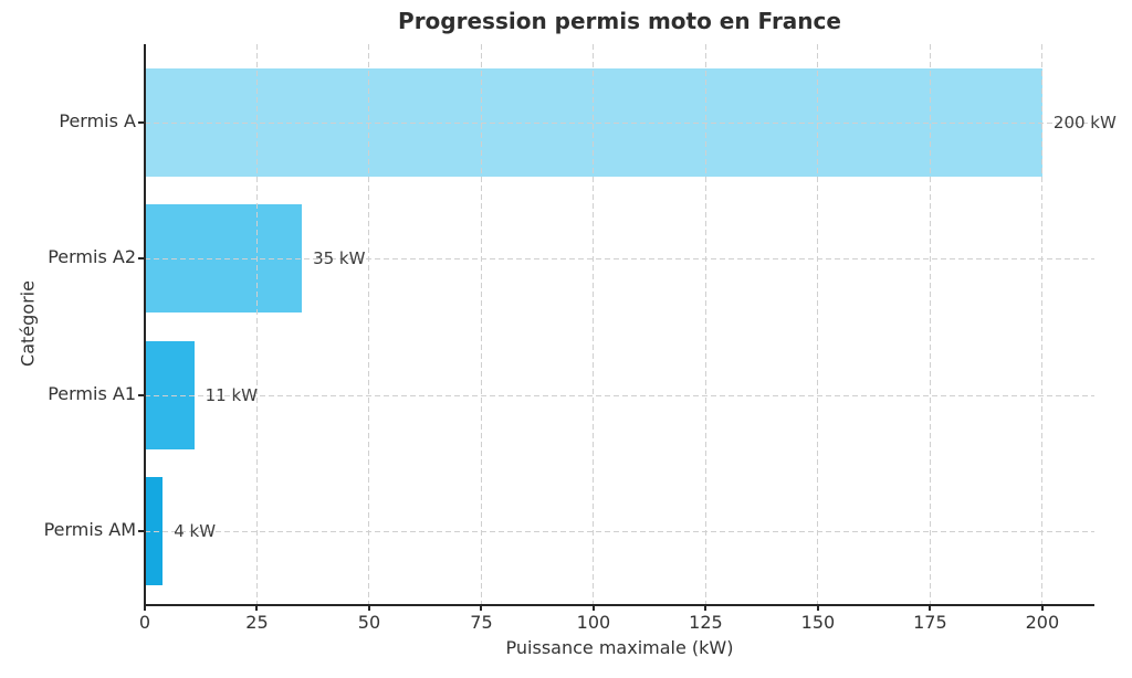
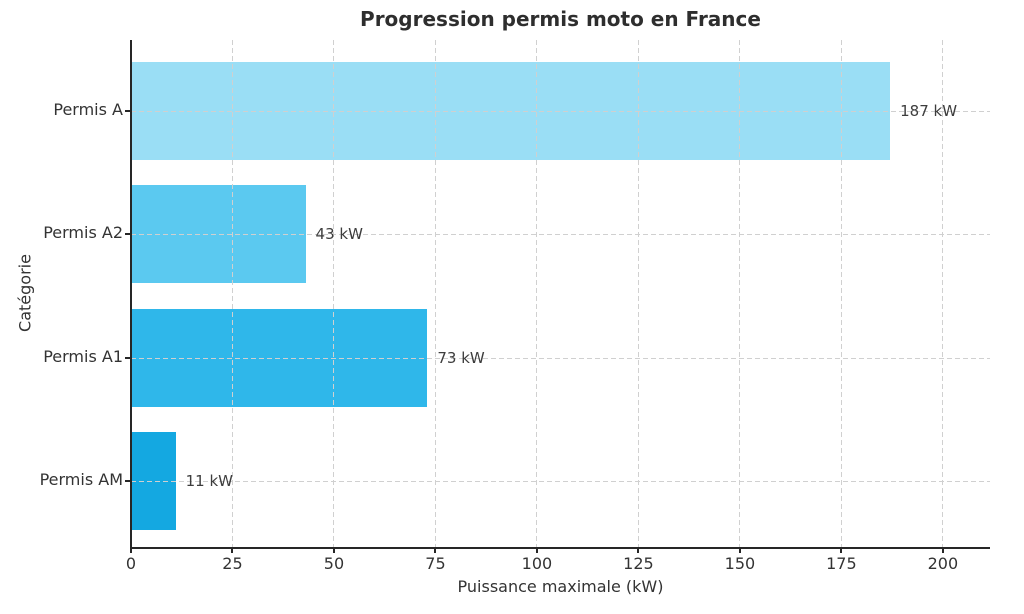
Permis A: 200 -> 187
Permis A2: 35 -> 43
Permis A1: 11 -> 73
Permis AM: 4 -> 11
